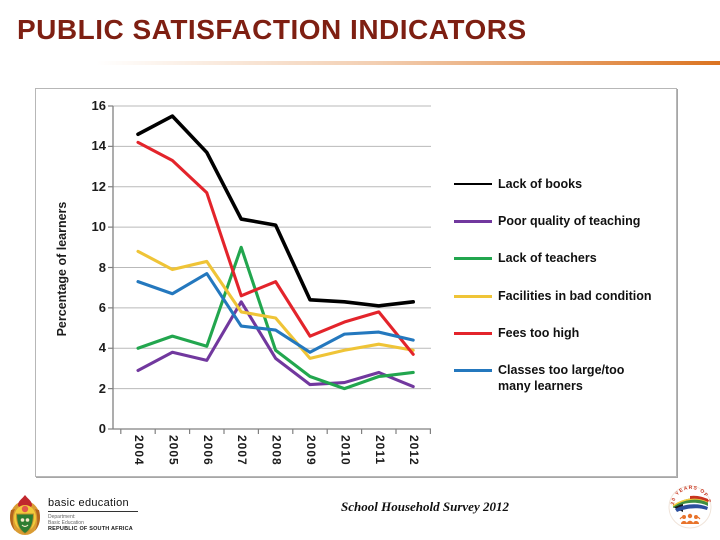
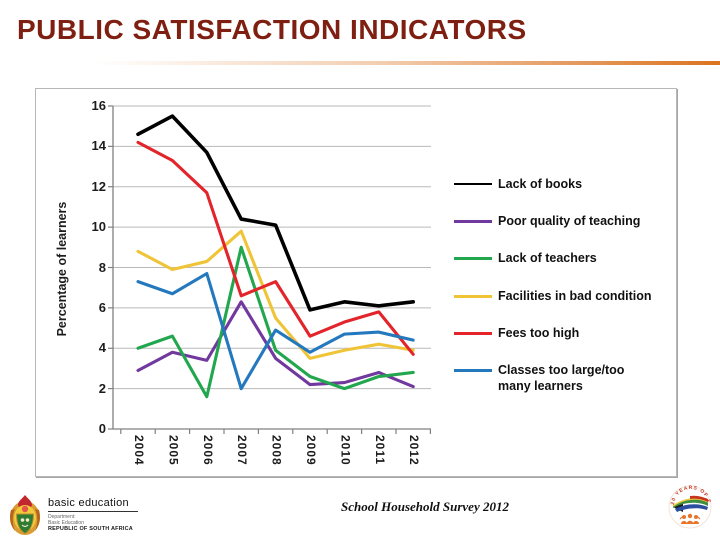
Lack of teachers/2006: 4.1 -> 1.6
Facilities in bad condition/2007: 5.8 -> 9.8
Classes too large/too many learners/2007: 5.1 -> 2.0
Lack of books/2009: 6.4 -> 5.9
